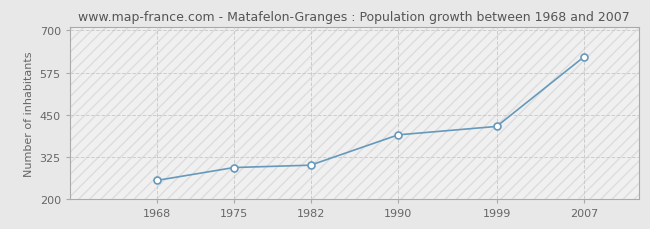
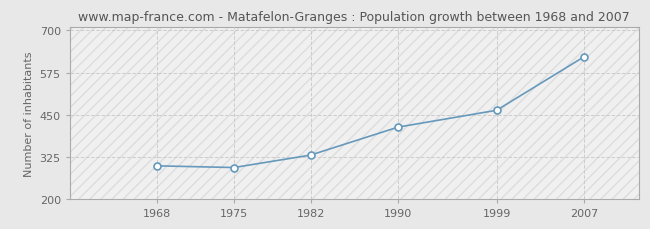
1968: 255 -> 298
1982: 300 -> 330
1990: 390 -> 413
1999: 415 -> 463
